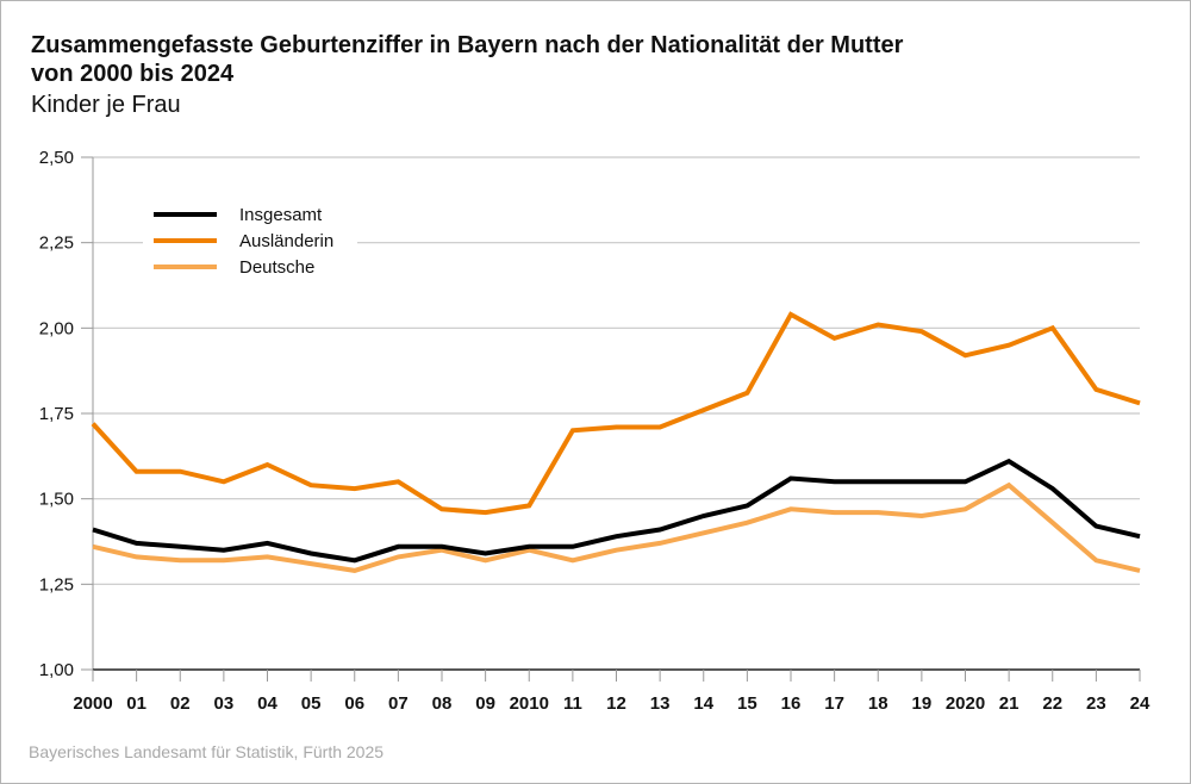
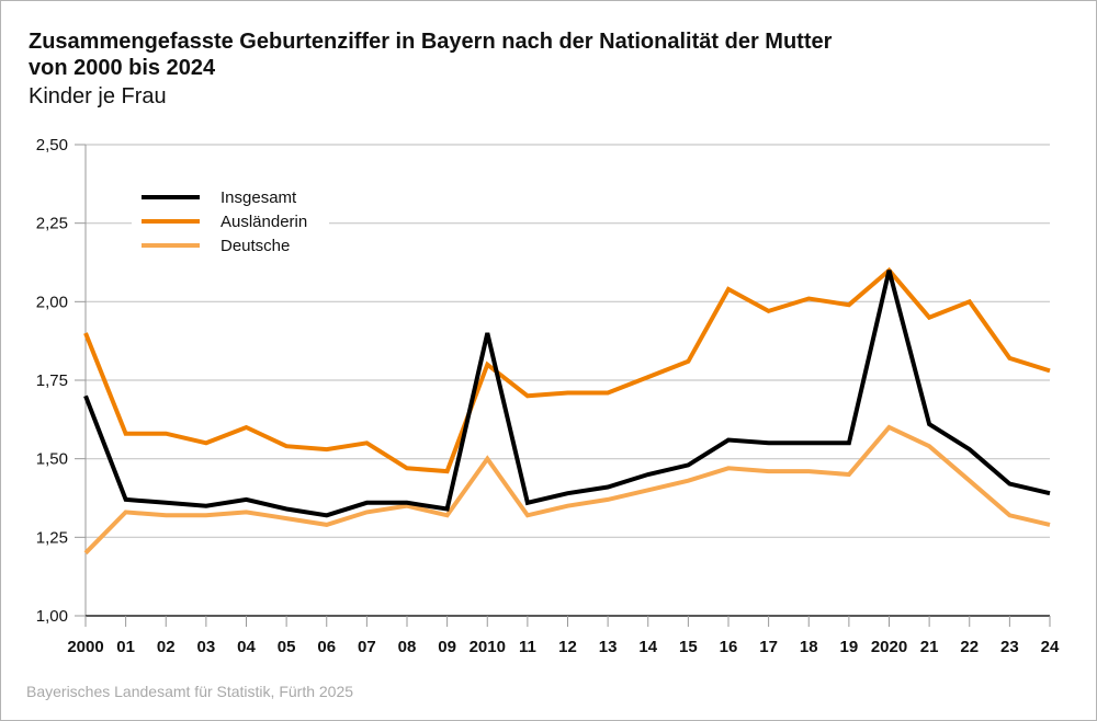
Insgesamt/2000: 1.4 -> 1.7
Ausländerin/2000: 1.7 -> 1.9
Deutsche/2000: 1.4 -> 1.2
Insgesamt/2010: 1.4 -> 1.9
Ausländerin/2010: 1.5 -> 1.8
Deutsche/2010: 1.4 -> 1.5
Insgesamt/2020: 1.6 -> 2.1
Ausländerin/2020: 1.9 -> 2.1
Deutsche/2020: 1.5 -> 1.6
